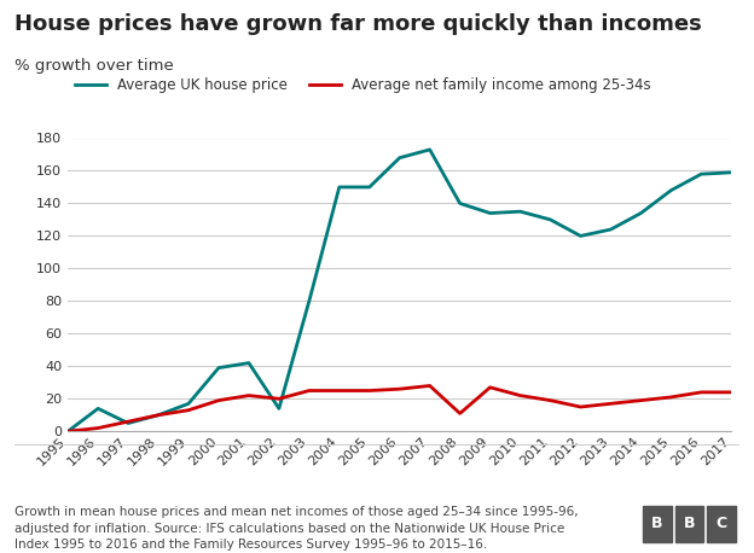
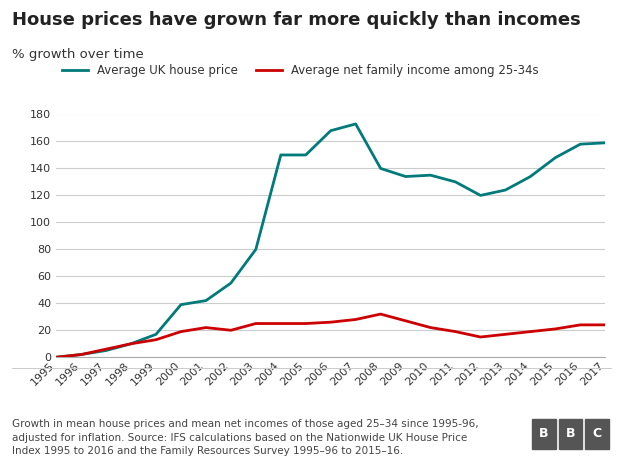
Average UK house price/1996: 14 -> 2
Average UK house price/2002: 14 -> 55
Average net family income among 25-34s/2008: 11 -> 32
